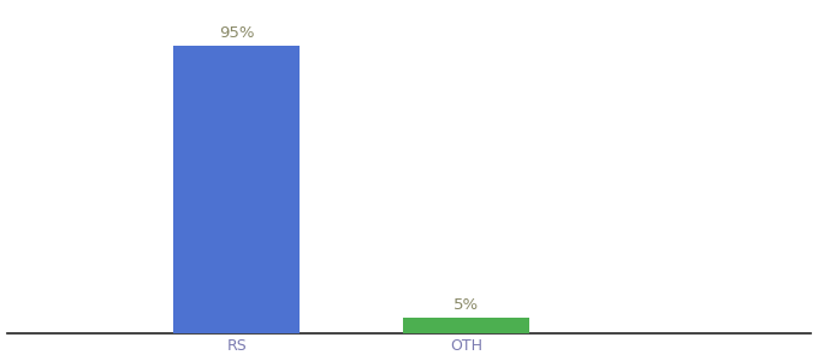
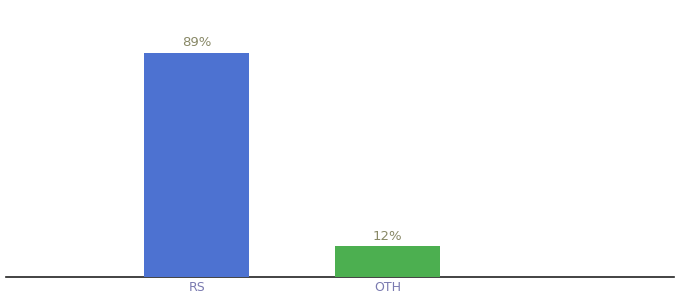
RS: 95% -> 89%
OTH: 5% -> 12%
